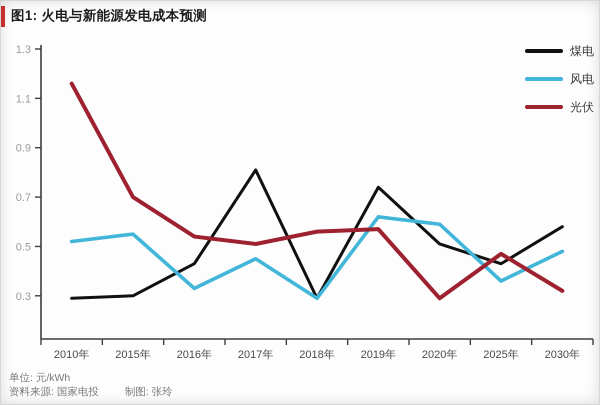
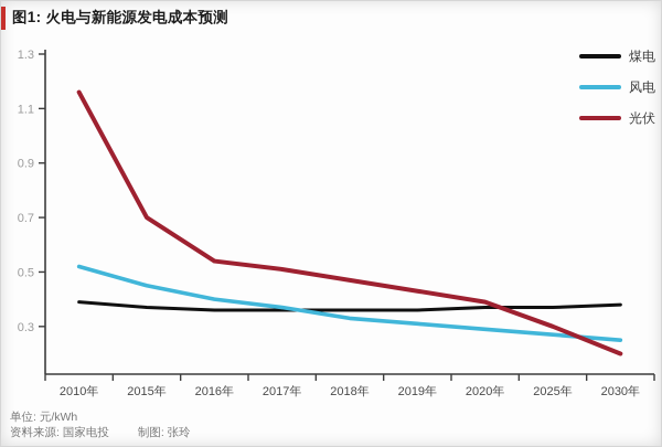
煤电/2010年: 0.29 -> 0.39
煤电/2015年: 0.30 -> 0.37
风电/2015年: 0.55 -> 0.45
煤电/2016年: 0.43 -> 0.36
风电/2016年: 0.33 -> 0.40
煤电/2017年: 0.81 -> 0.36
风电/2017年: 0.45 -> 0.37
煤电/2018年: 0.29 -> 0.36
风电/2018年: 0.29 -> 0.33
光伏/2018年: 0.56 -> 0.47
煤电/2019年: 0.74 -> 0.36
风电/2019年: 0.62 -> 0.31
光伏/2019年: 0.57 -> 0.43
煤电/2020年: 0.51 -> 0.37
风电/2020年: 0.59 -> 0.29
光伏/2020年: 0.29 -> 0.39
煤电/2025年: 0.43 -> 0.37
风电/2025年: 0.36 -> 0.27
光伏/2025年: 0.47 -> 0.30
煤电/2030年: 0.58 -> 0.38
风电/2030年: 0.48 -> 0.25
光伏/2030年: 0.32 -> 0.20
